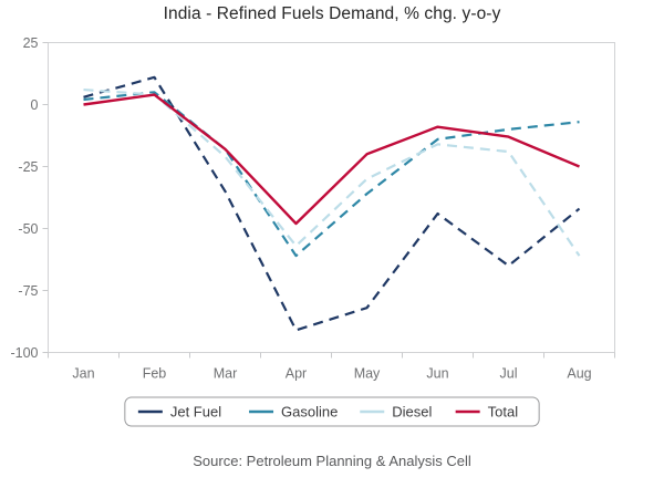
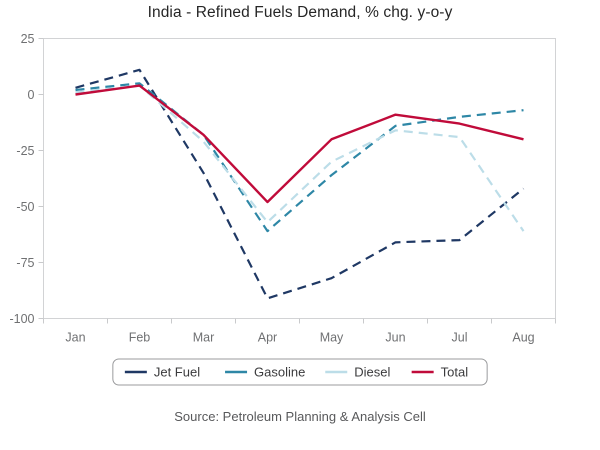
Diesel/Jan: 6 -> 1
Jet Fuel/Jun: -44 -> -66
Total/Aug: -25 -> -20
